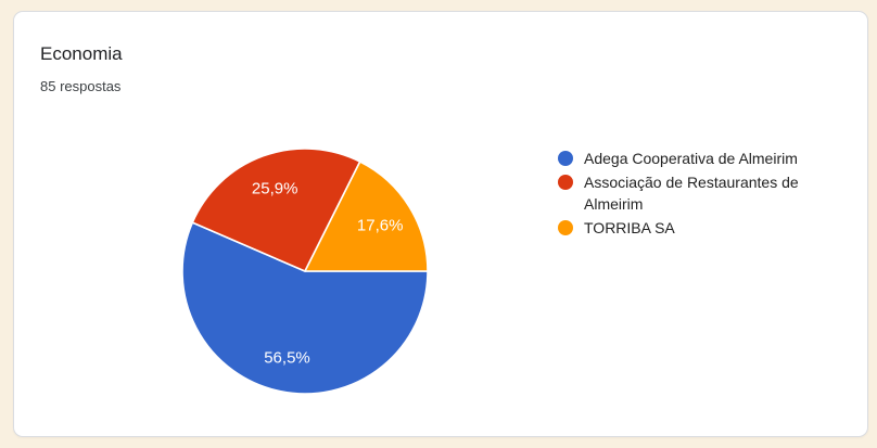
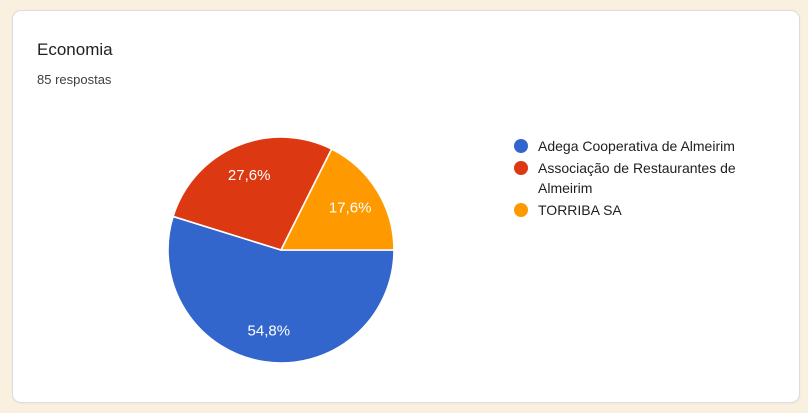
Adega Cooperativa de Almeirim: 56,5% -> 54,8%
Associação de Restaurantes de Almeirim: 25,9% -> 27,6%
